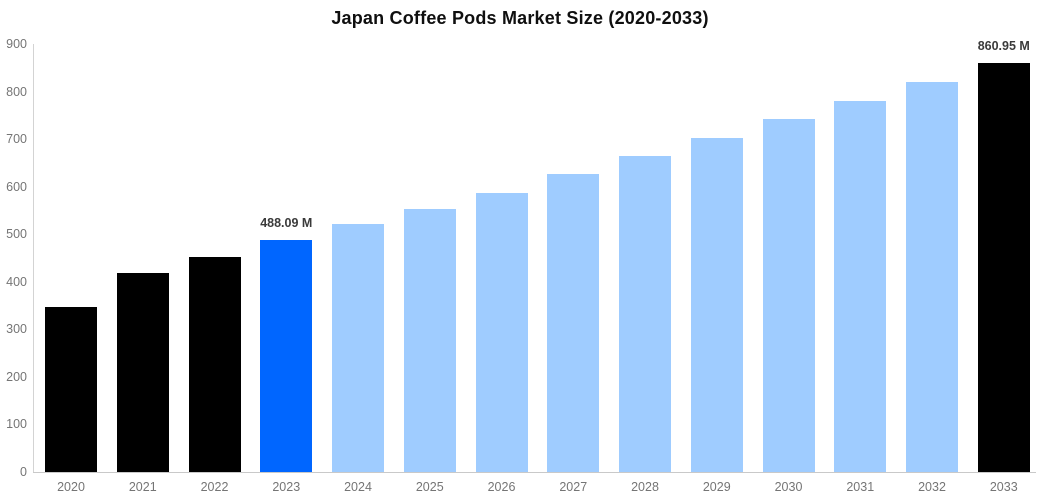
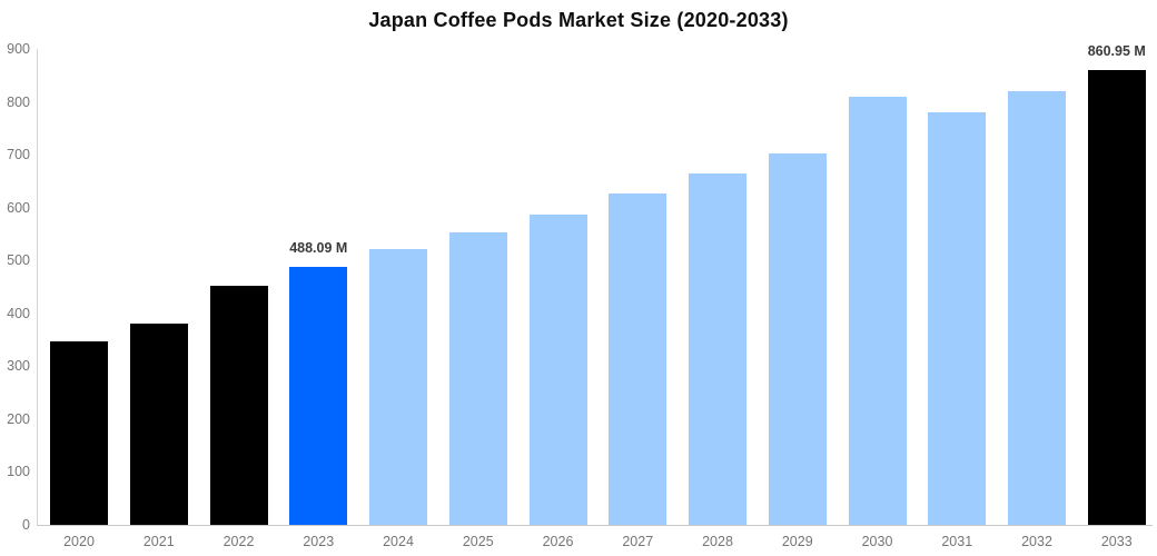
2021: 420 -> 380
2030: 740 -> 810
